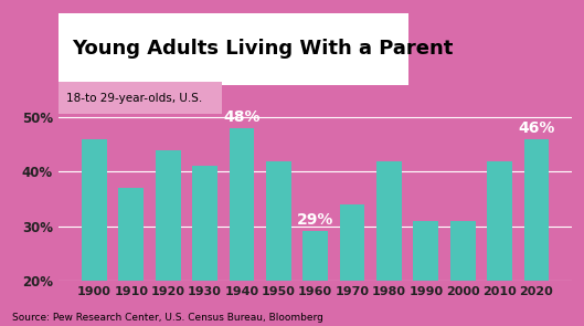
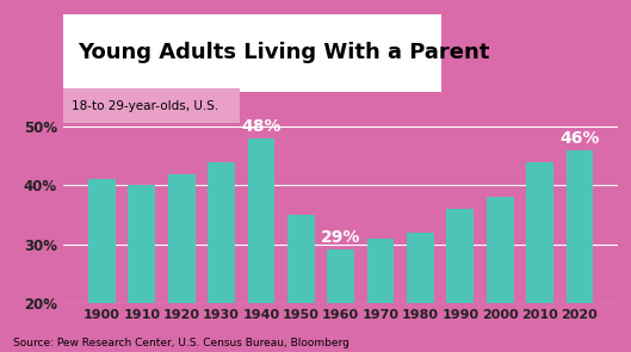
1900: 46% -> 41%
1910: 37% -> 40%
1920: 44% -> 42%
1930: 41% -> 44%
1950: 42% -> 35%
1970: 34% -> 31%
1980: 42% -> 32%
1990: 31% -> 36%
2000: 31% -> 38%
2010: 42% -> 44%
